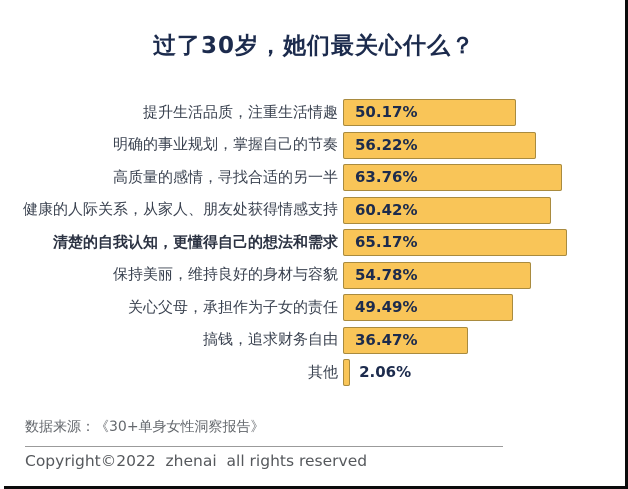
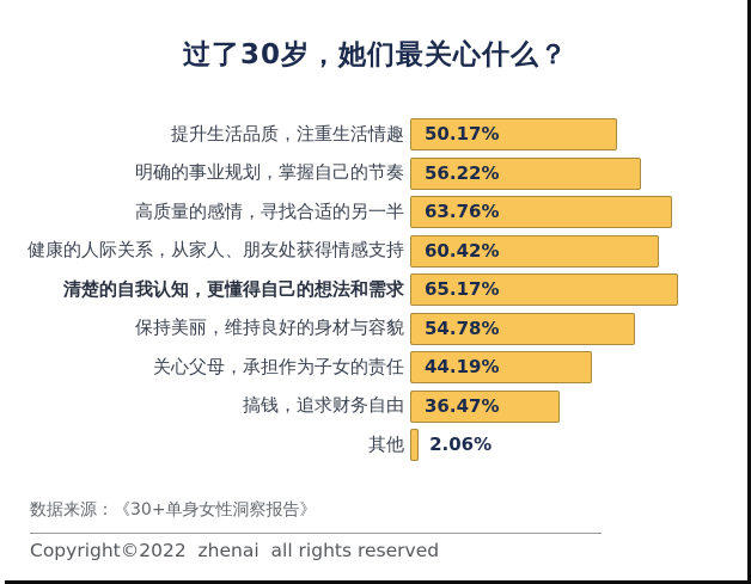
关心父母，承担作为子女的责任: 49.49% -> 44.19%
